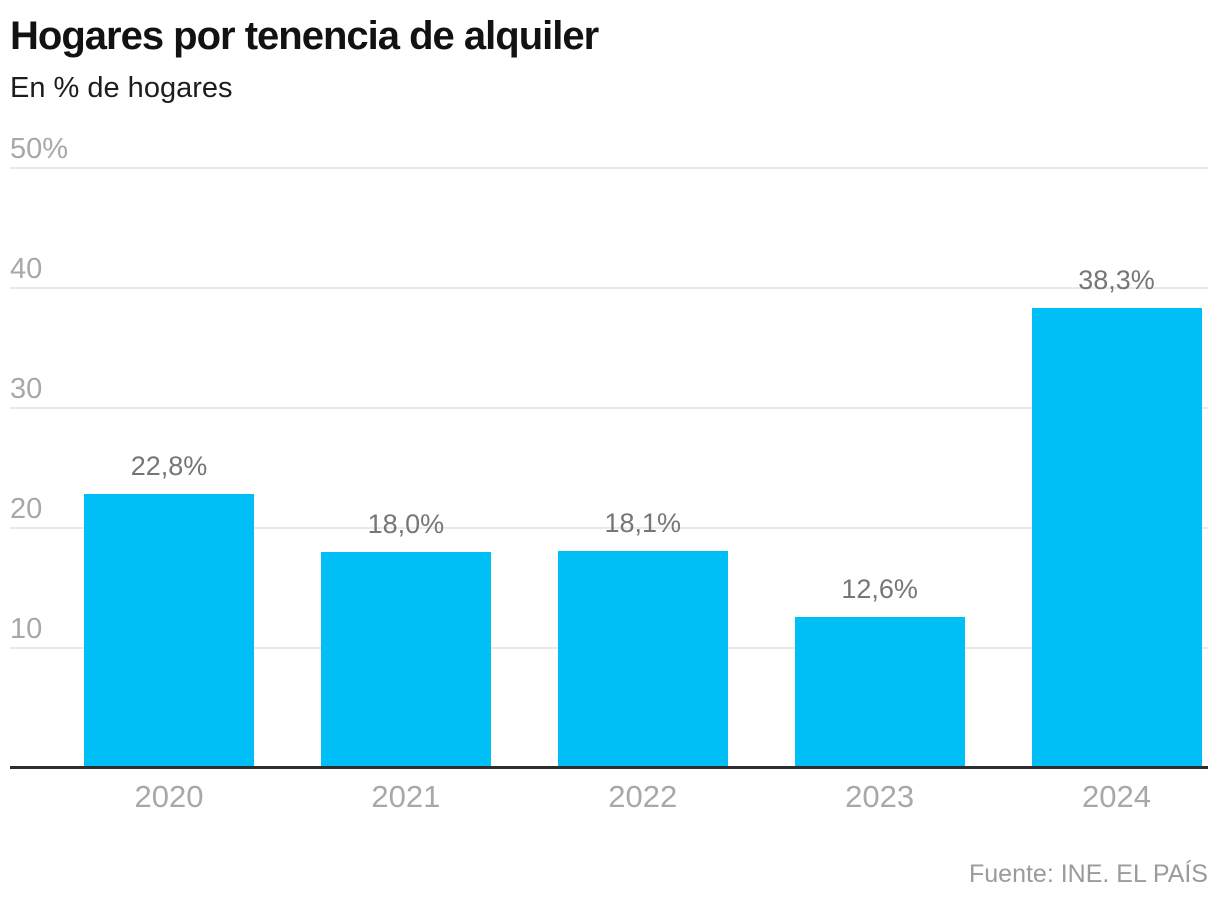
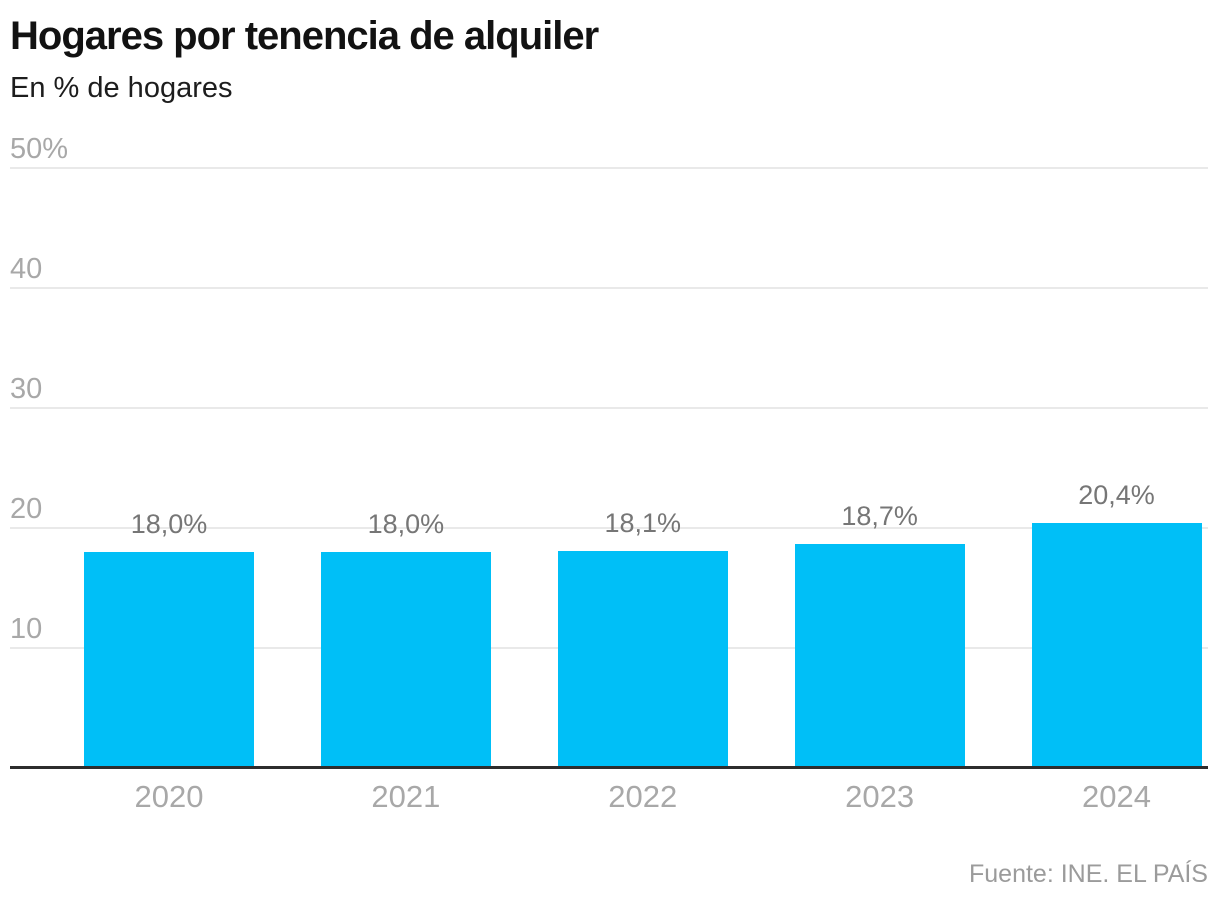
2020: 22,8% -> 18,0%
2023: 12,6% -> 18,7%
2024: 38,3% -> 20,4%
